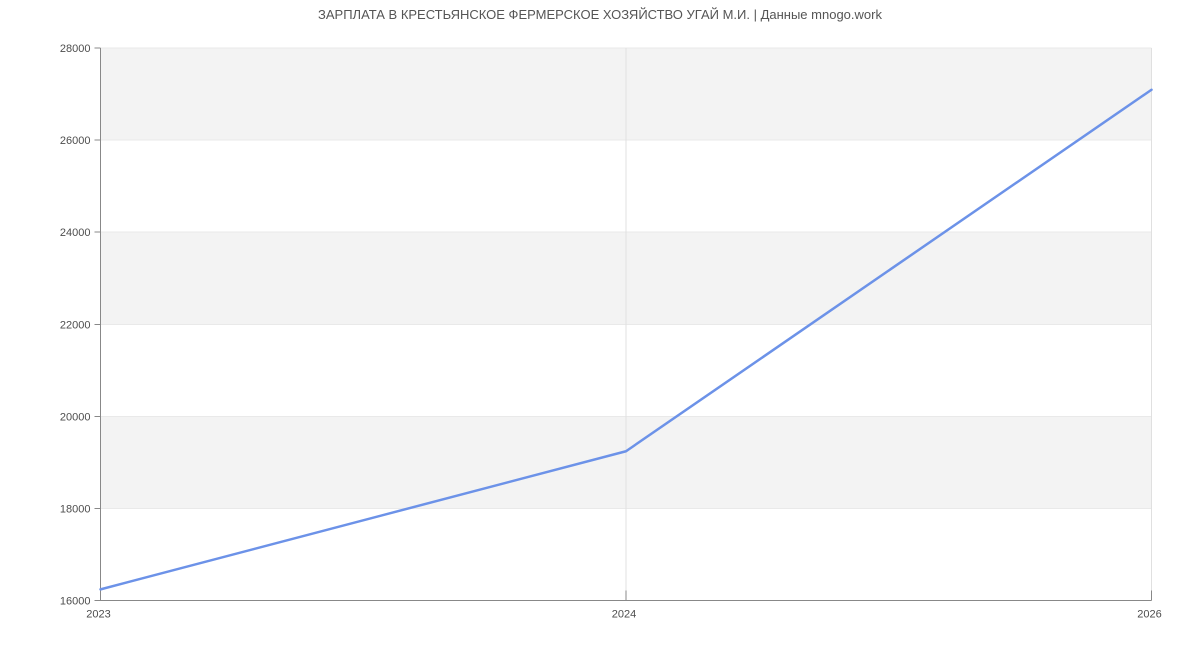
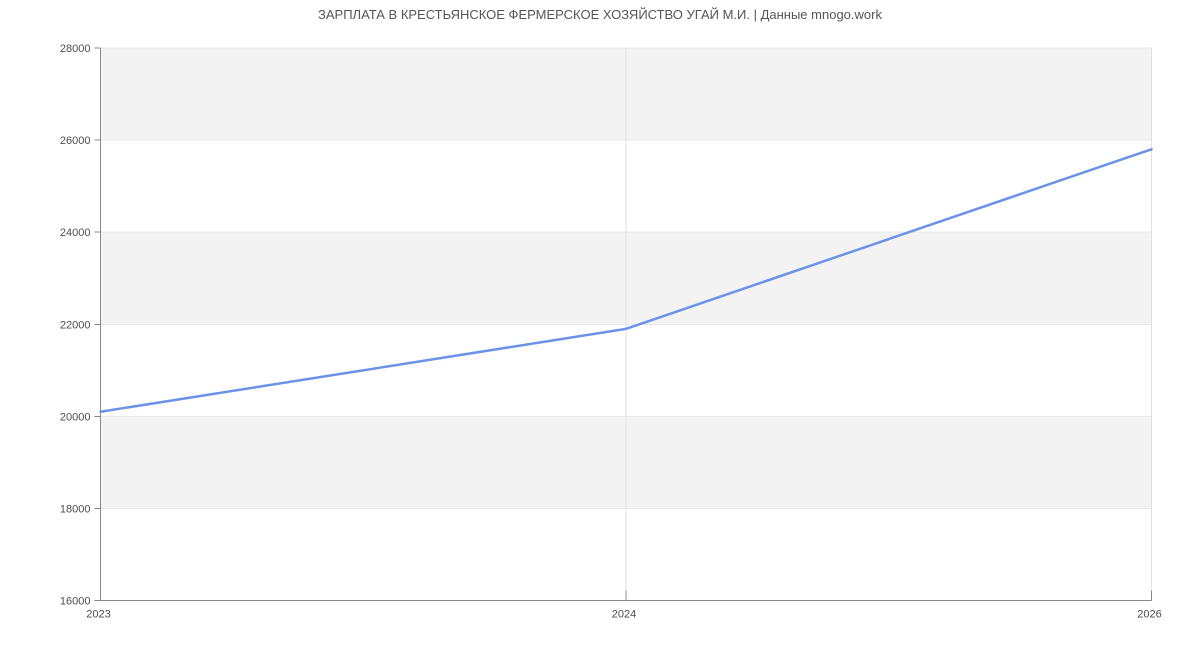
2023: 16200 -> 20100
2024: 19200 -> 21900
2026: 27100 -> 25800
